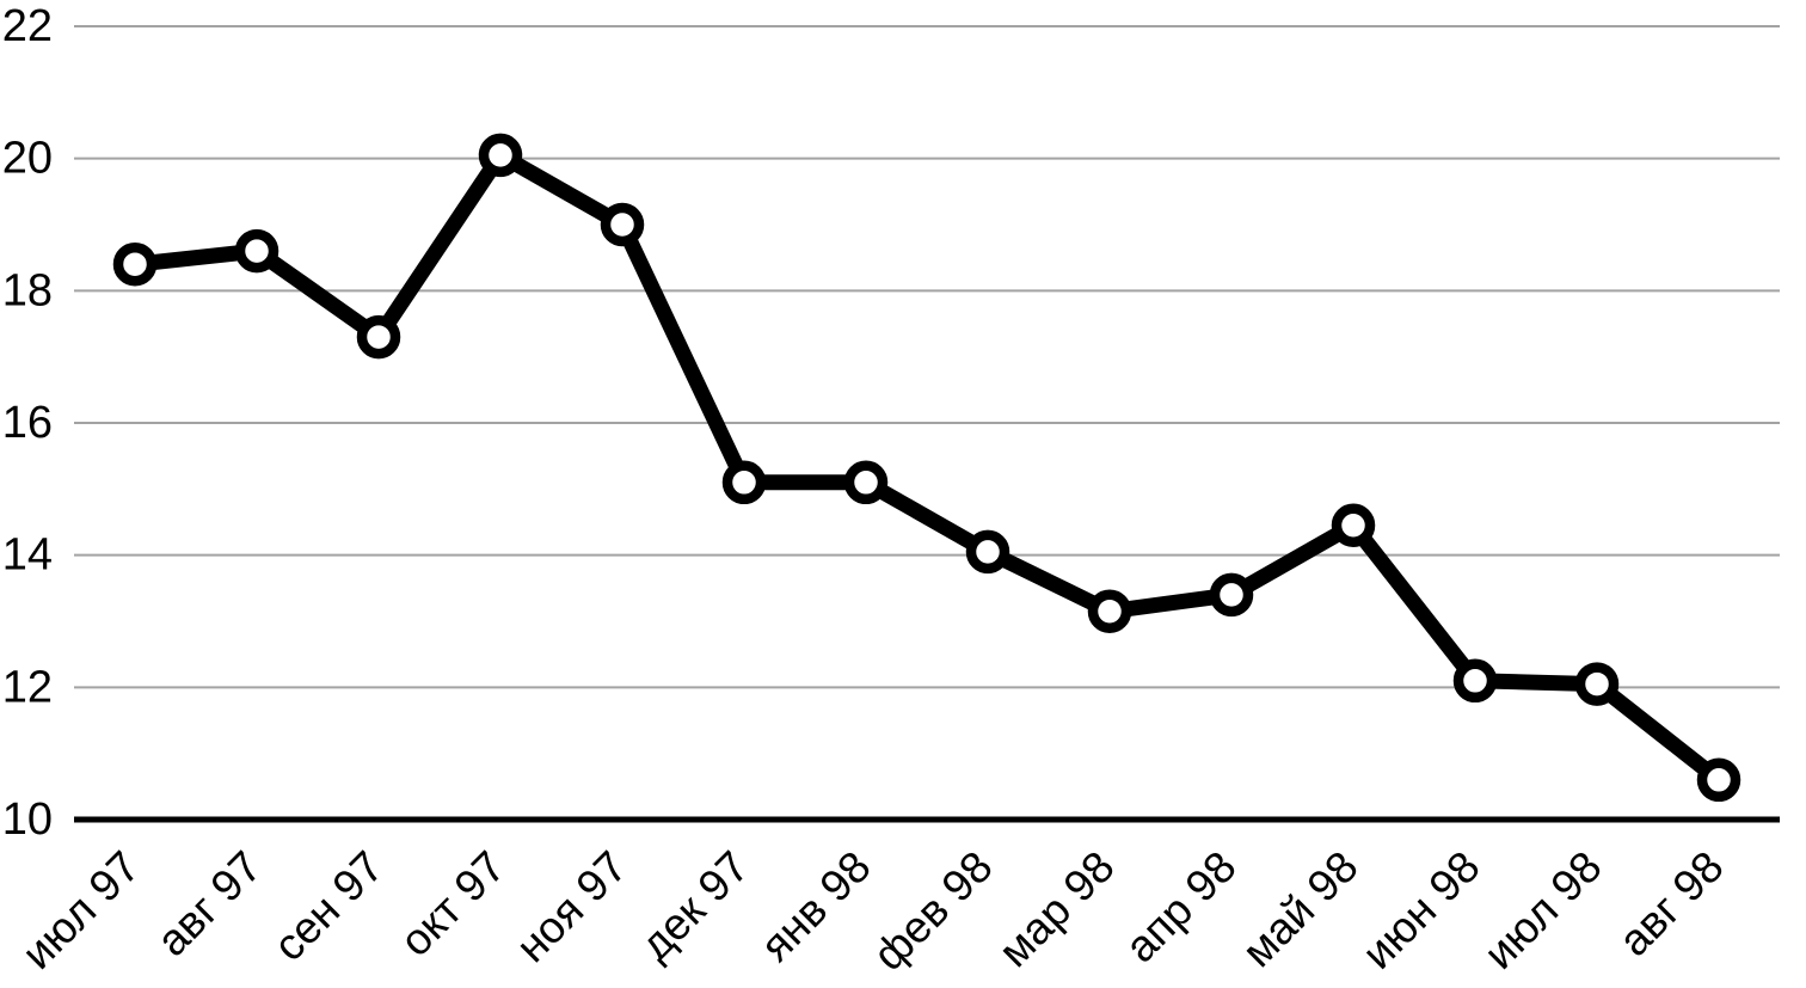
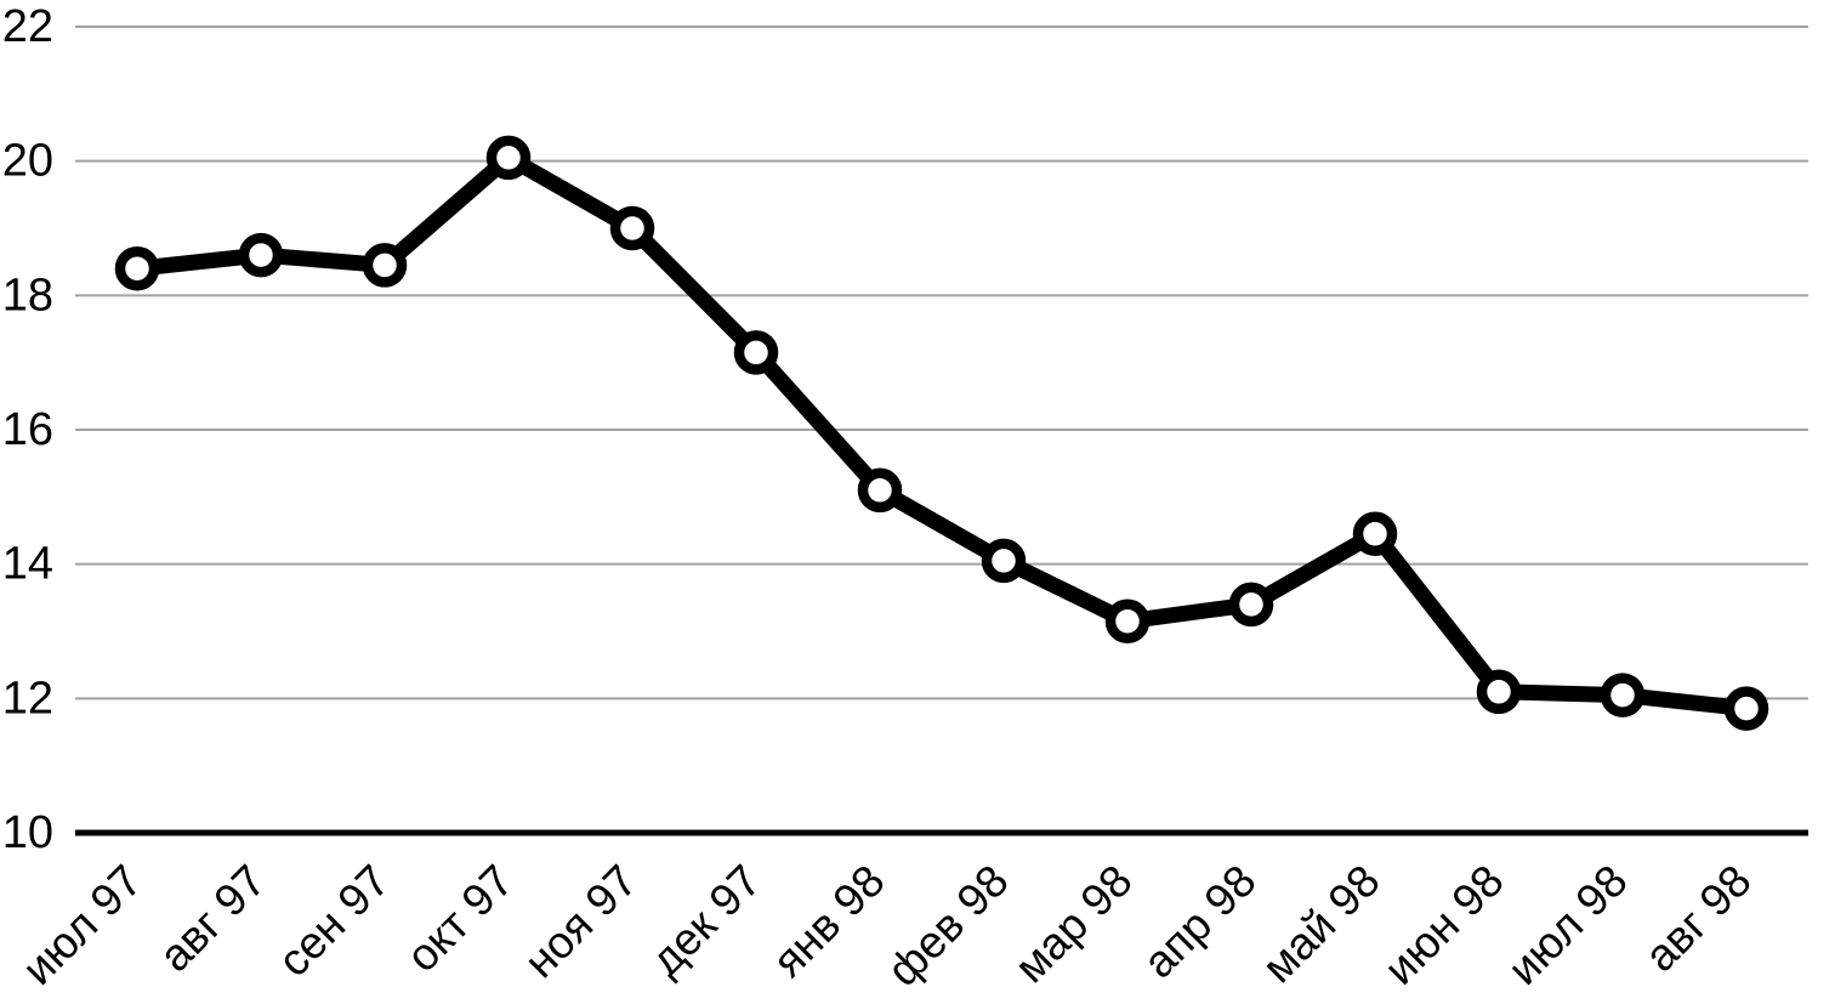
сен 97: 17.3 -> 18.4
дек 97: 15.1 -> 17.1
авг 98: 10.6 -> 11.8
